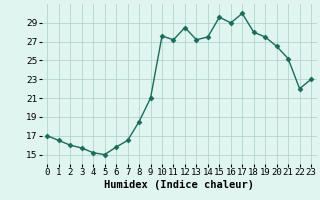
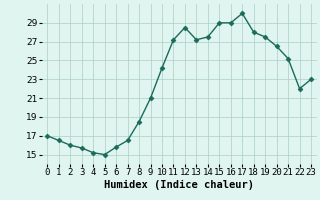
10: 27.6 -> 24.2
15: 29.6 -> 29.0
